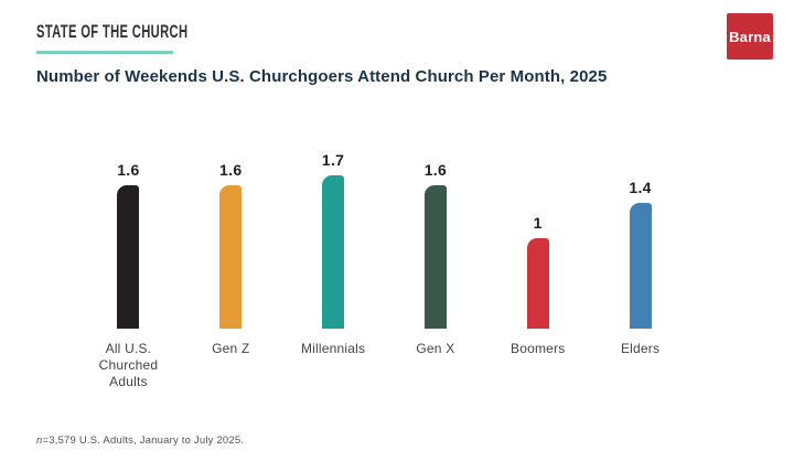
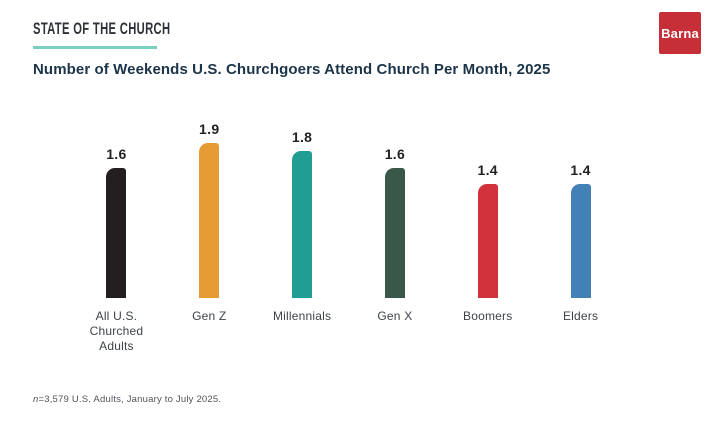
Gen Z: 1.6 -> 1.9
Millennials: 1.7 -> 1.8
Boomers: 1 -> 1.4
